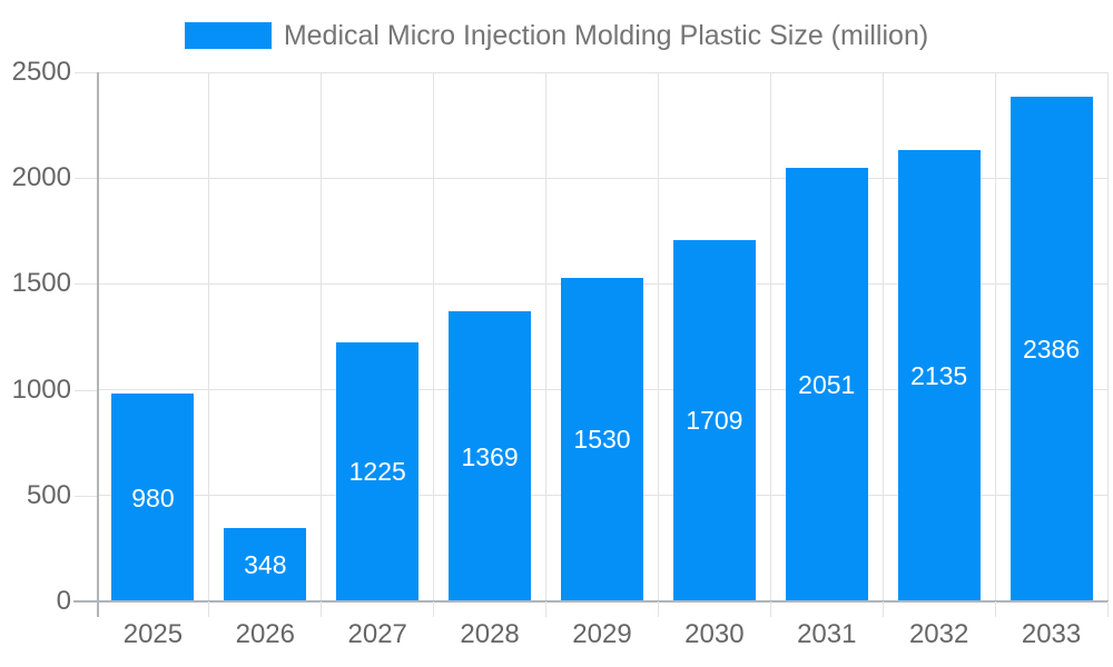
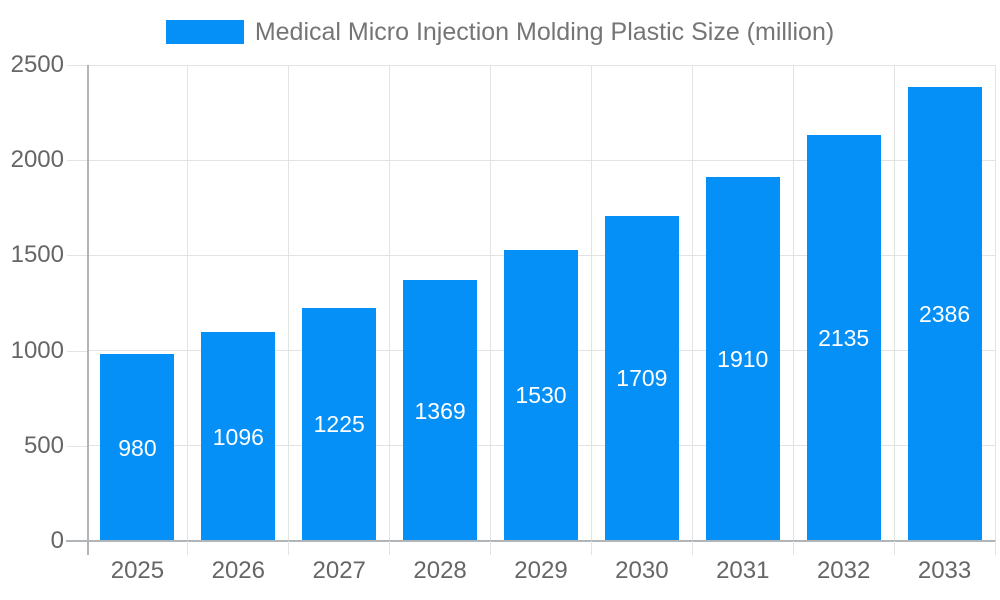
2026: 348 -> 1096
2031: 2051 -> 1910
